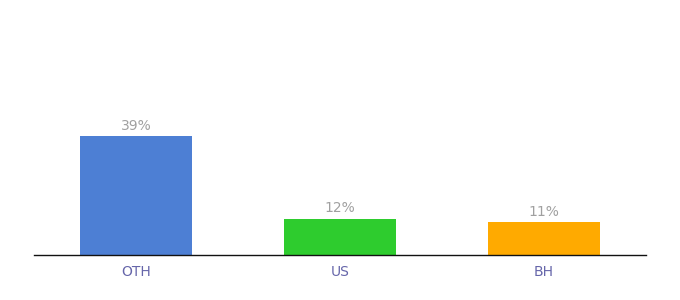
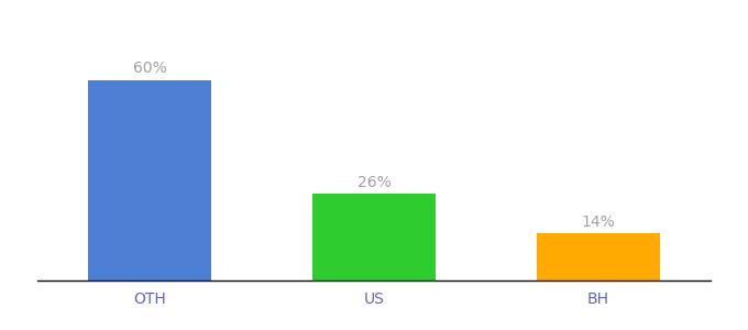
OTH: 39% -> 60%
US: 12% -> 26%
BH: 11% -> 14%
